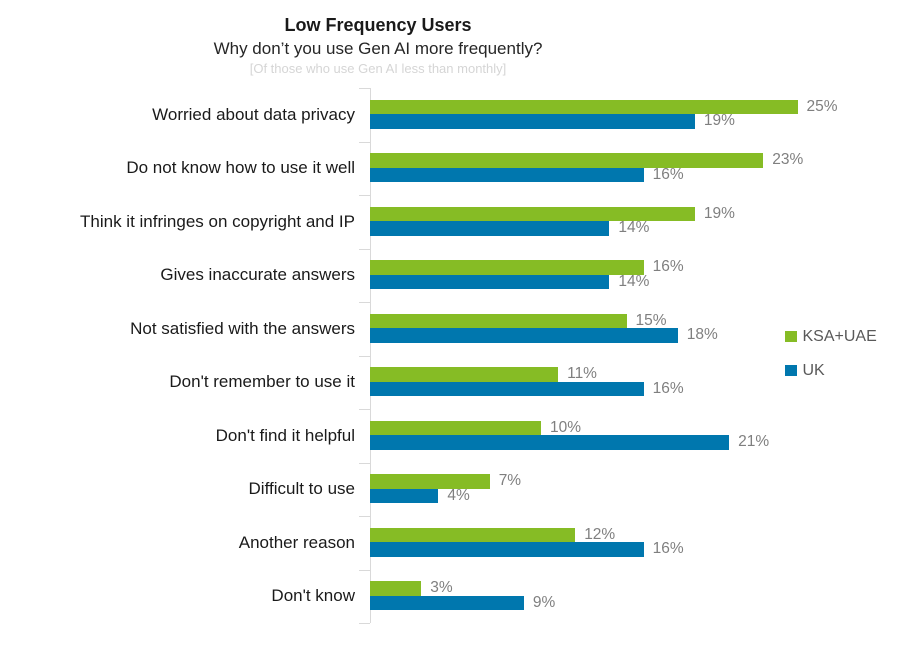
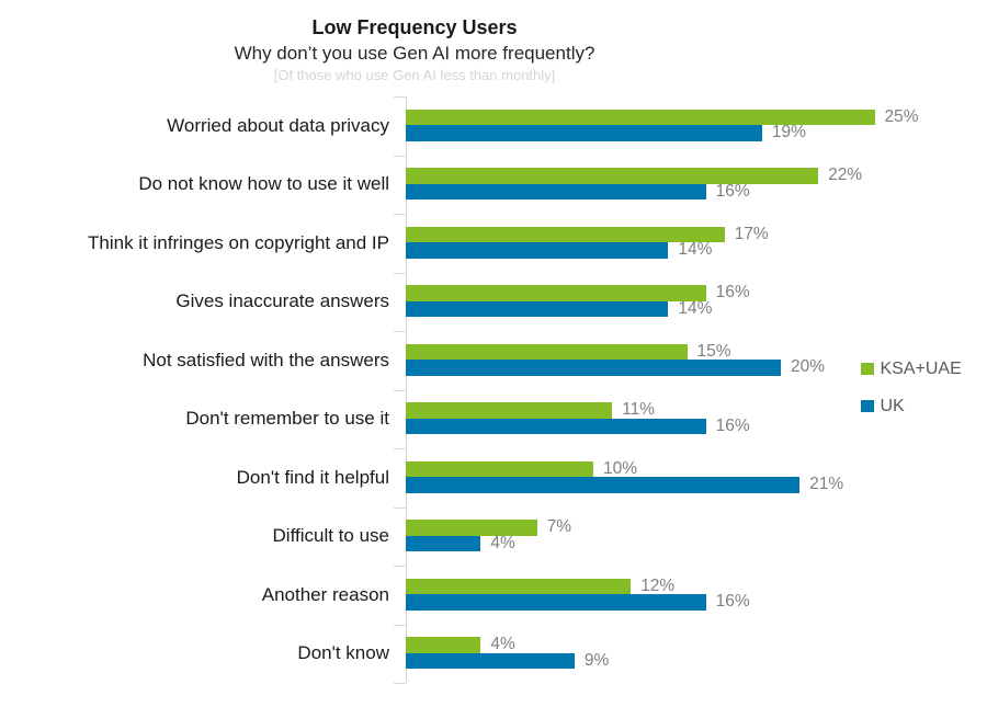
KSA+UAE/Do not know how to use it well: 23% -> 22%
KSA+UAE/Think it infringes on copyright and IP: 19% -> 17%
UK/Not satisfied with the answers: 18% -> 20%
KSA+UAE/Don't know: 3% -> 4%
